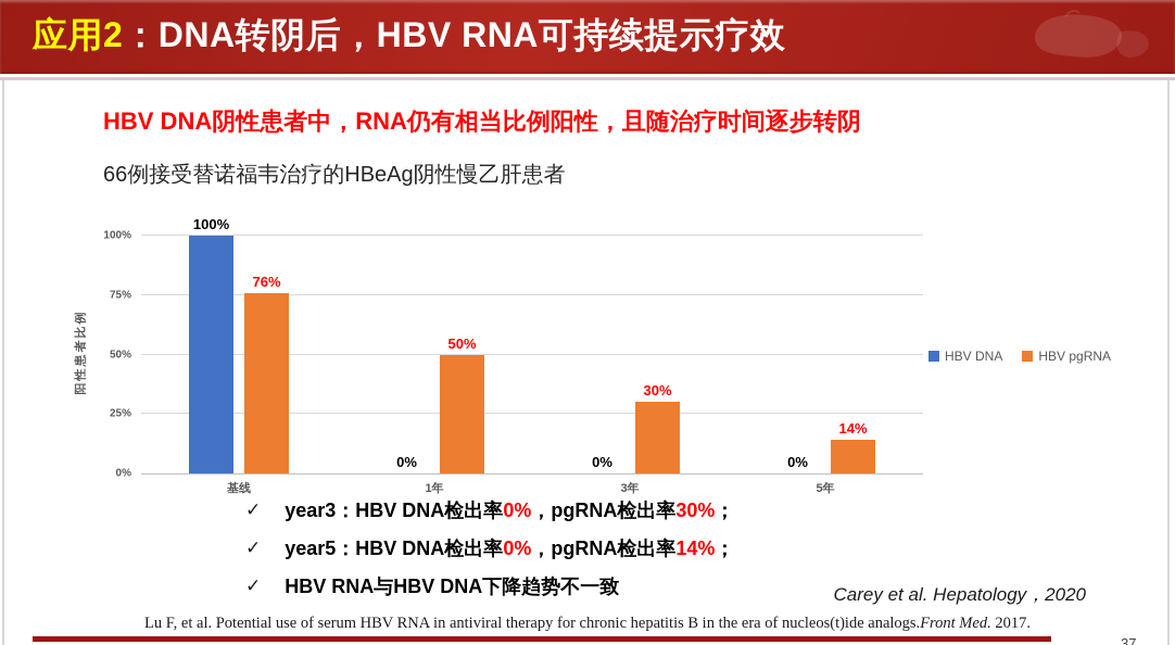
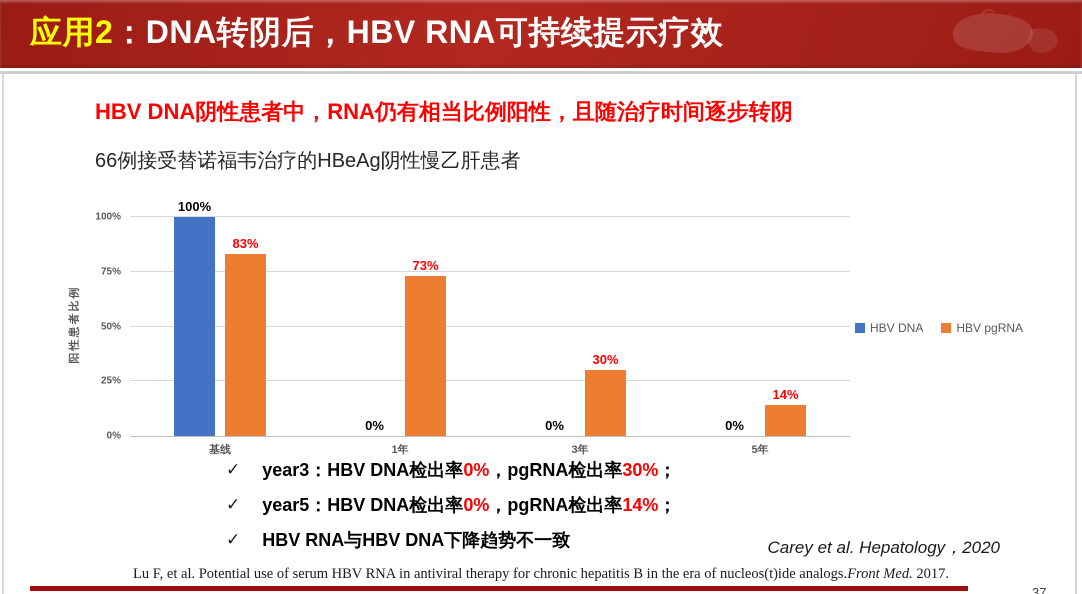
HBV pgRNA/基线: 76% -> 83%
HBV pgRNA/1年: 50% -> 73%
